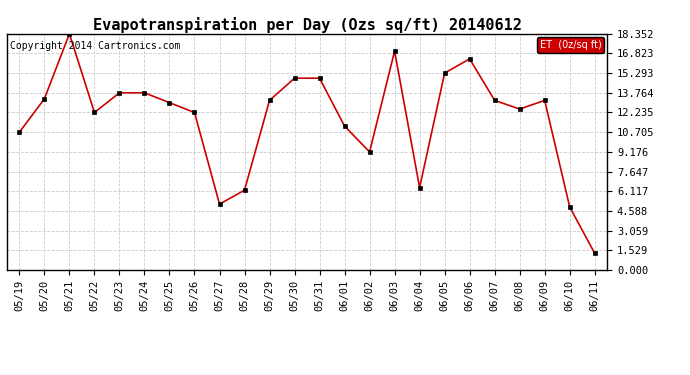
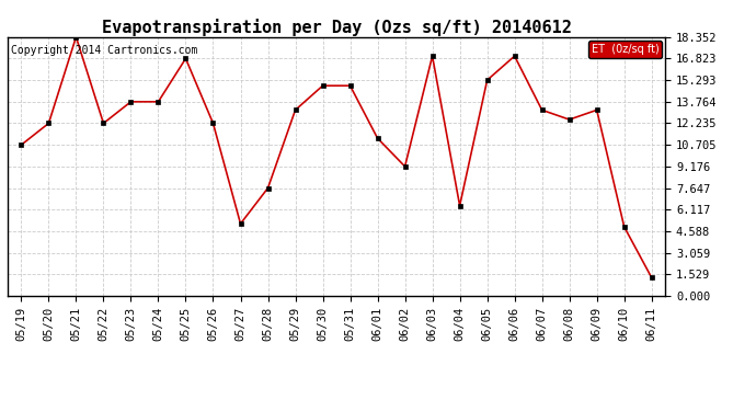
05/20: 13.3 -> 12.2
05/25: 13.0 -> 16.8
05/28: 6.2 -> 7.6
06/06: 16.4 -> 17.0
